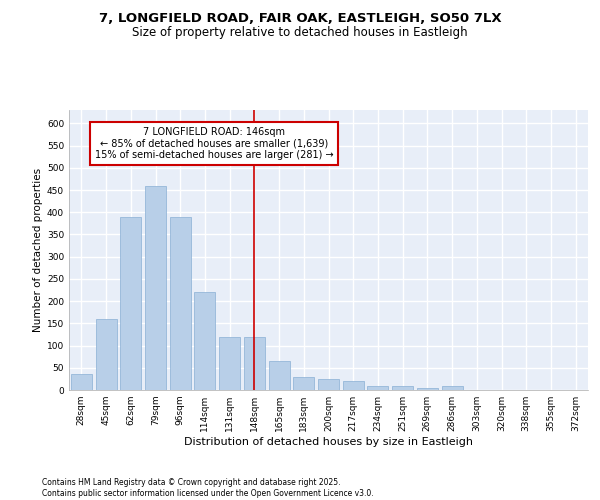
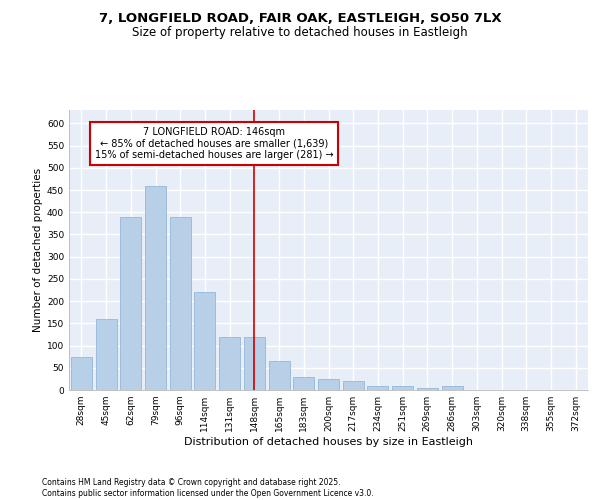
28sqm: 35 -> 75
